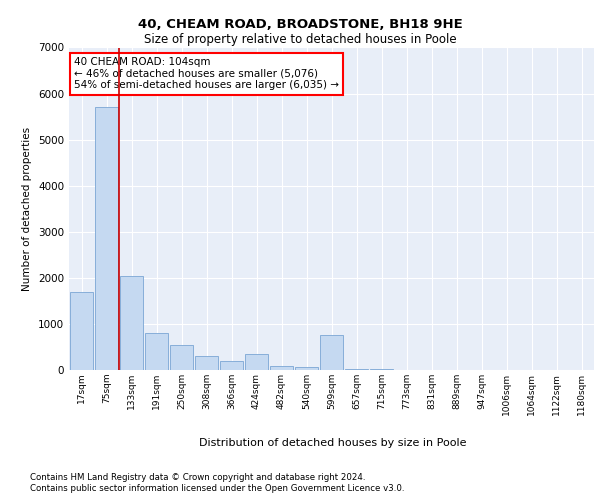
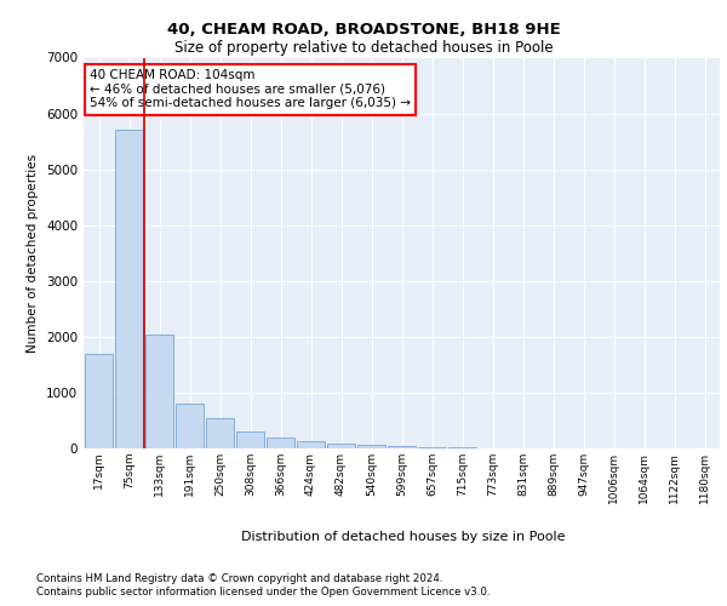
424sqm: 350 -> 120
599sqm: 750 -> 50
